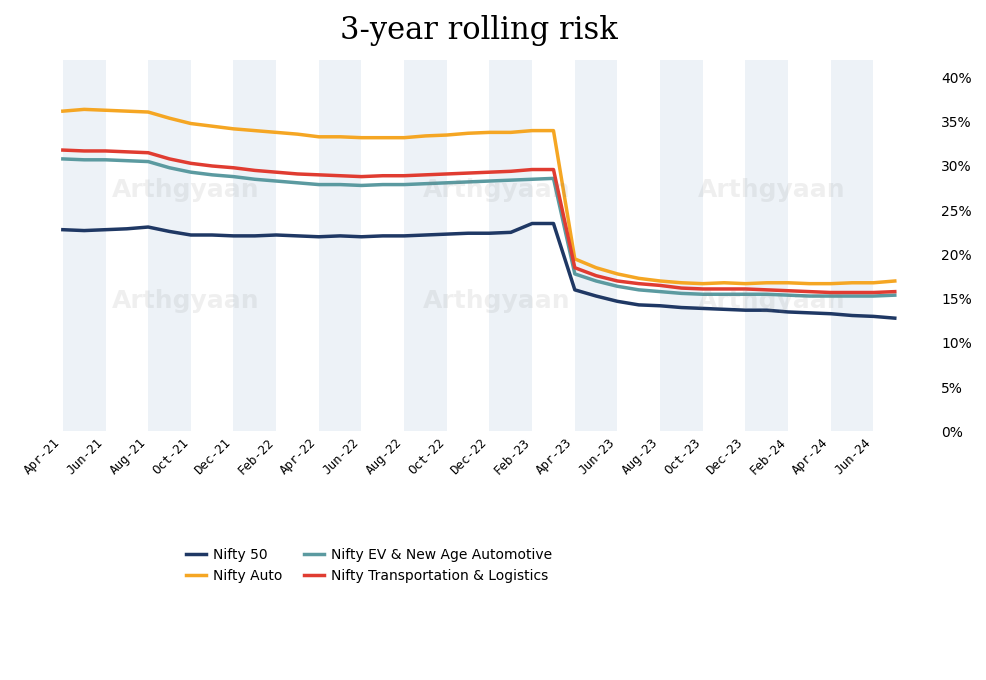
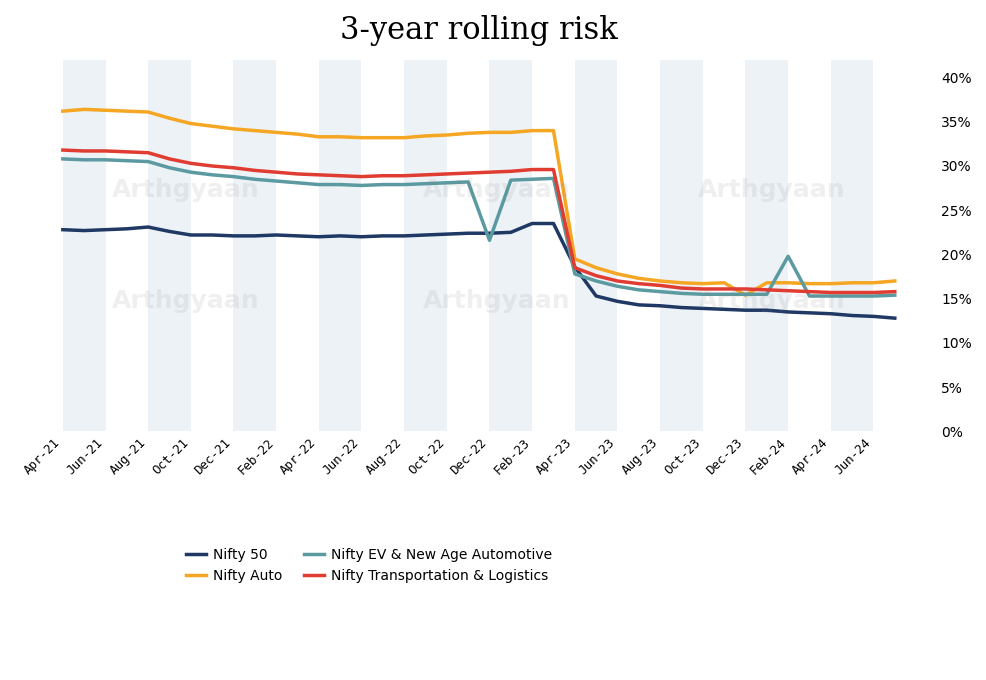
Nifty EV & New Age Automotive/Dec-22: 28.3% -> 21.6%
Nifty 50/Apr-23: 16.0% -> 18.6%
Nifty Auto/Dec-23: 16.7% -> 15.4%
Nifty EV & New Age Automotive/Feb-24: 15.4% -> 19.8%
